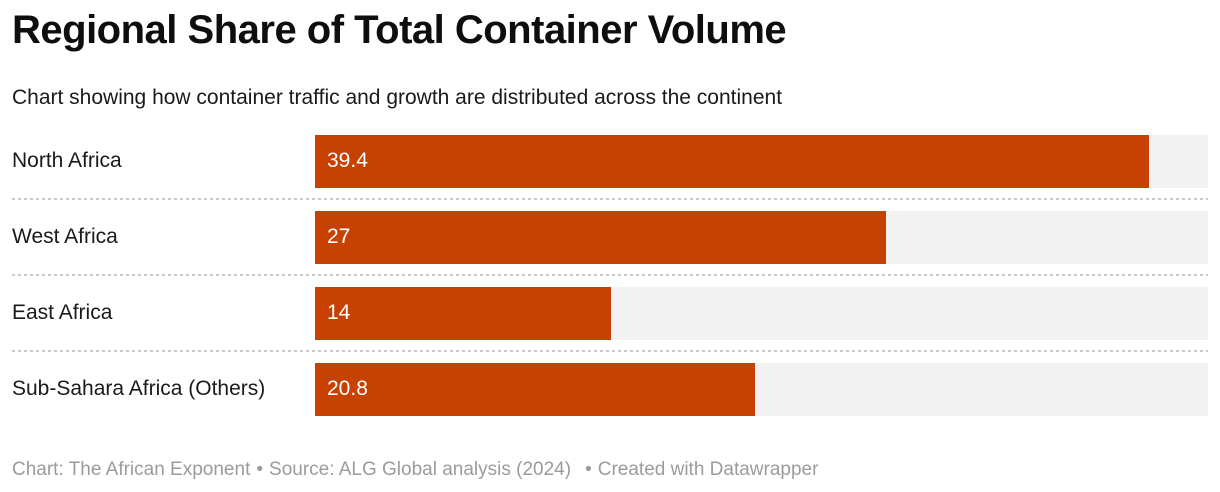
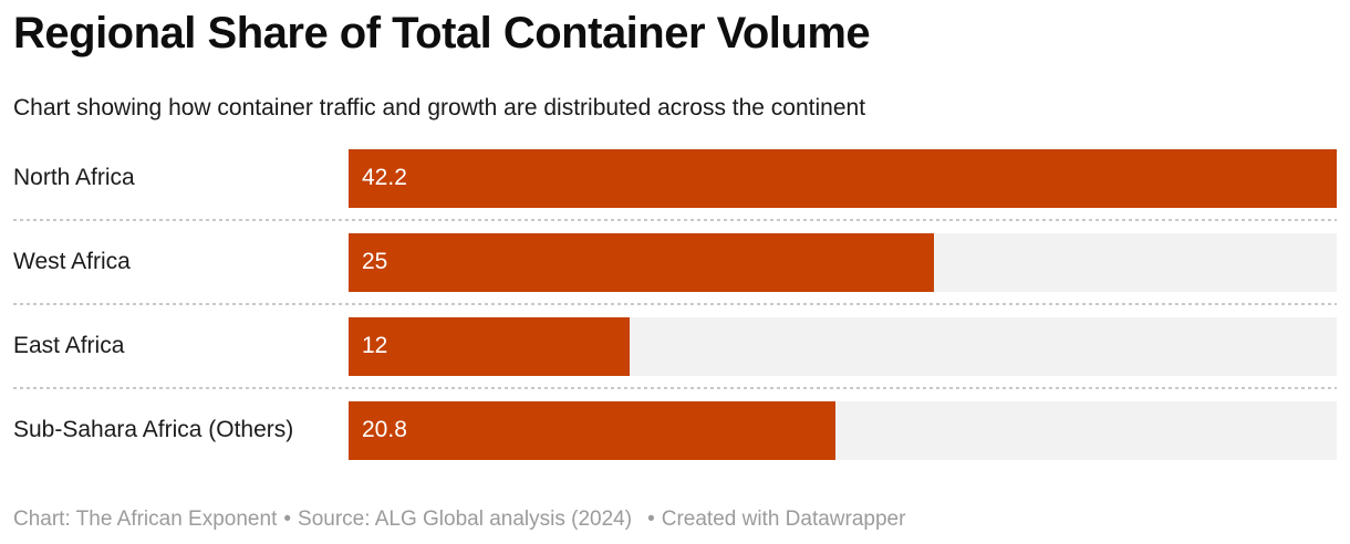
North Africa: 39.4 -> 42.2
West Africa: 27 -> 25
East Africa: 14 -> 12
